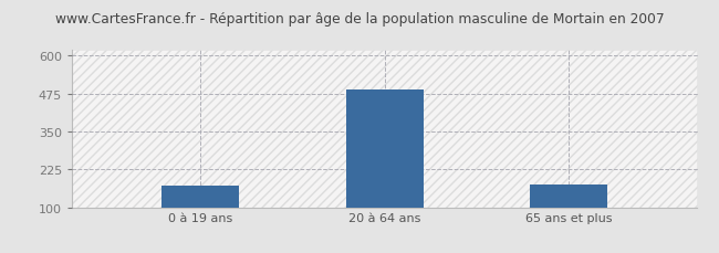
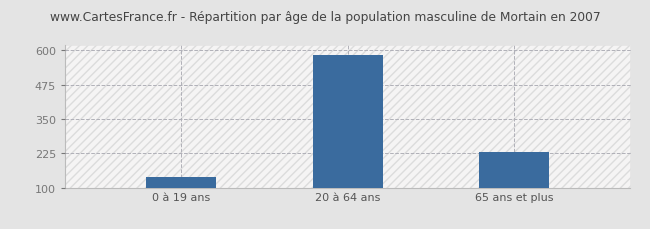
0 à 19 ans: 170 -> 140
20 à 64 ans: 490 -> 585
65 ans et plus: 175 -> 230
